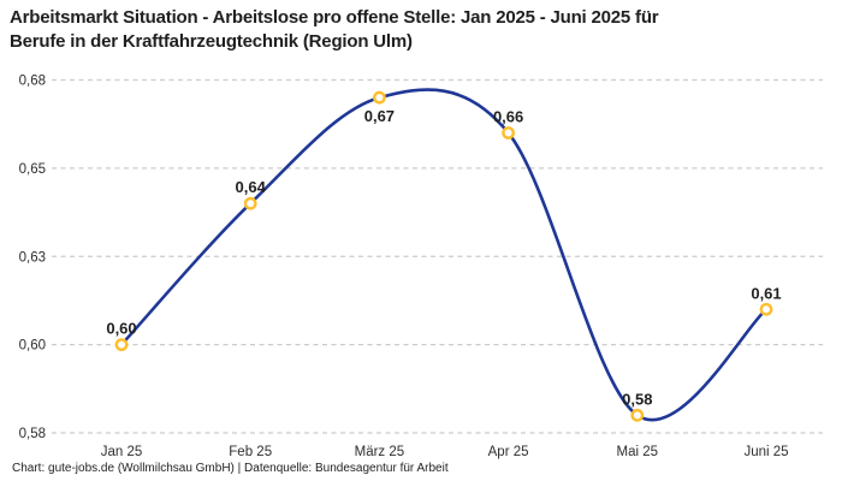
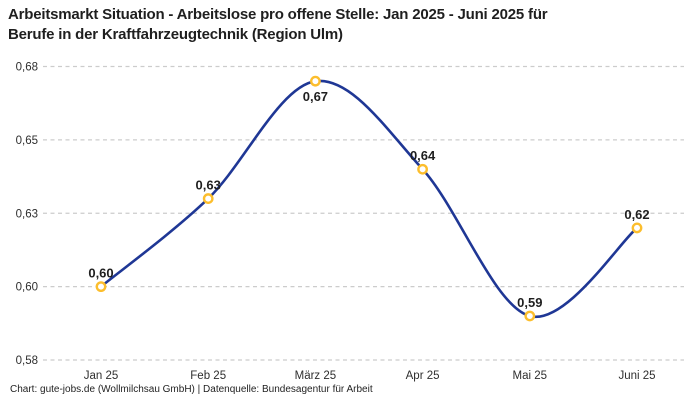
Feb 25: 0,64 -> 0,63
Apr 25: 0,66 -> 0,64
Mai 25: 0,58 -> 0,59
Juni 25: 0,61 -> 0,62
